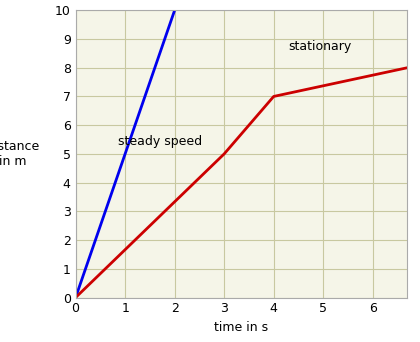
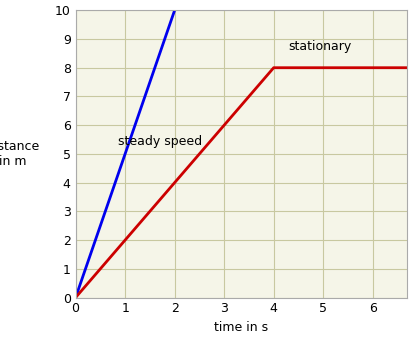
3: 5 -> 6
4: 7 -> 8
